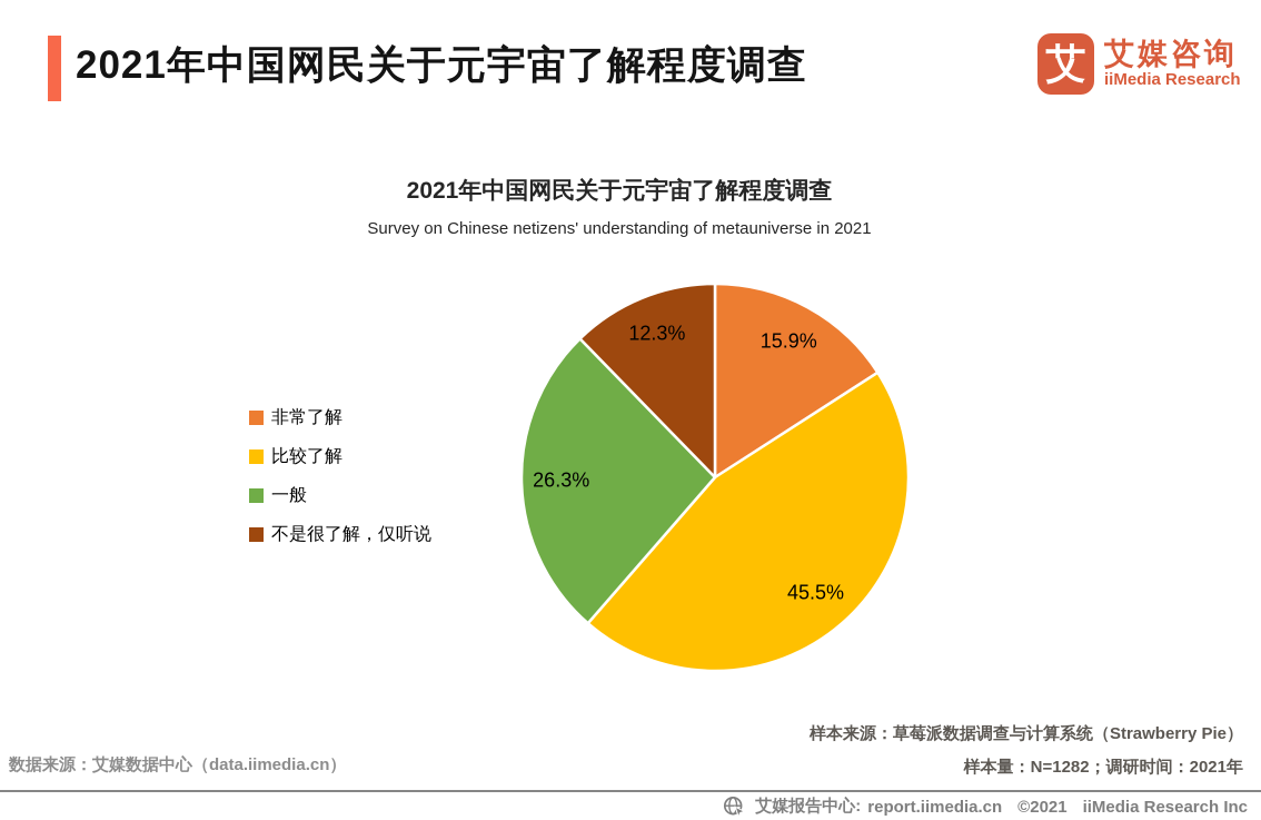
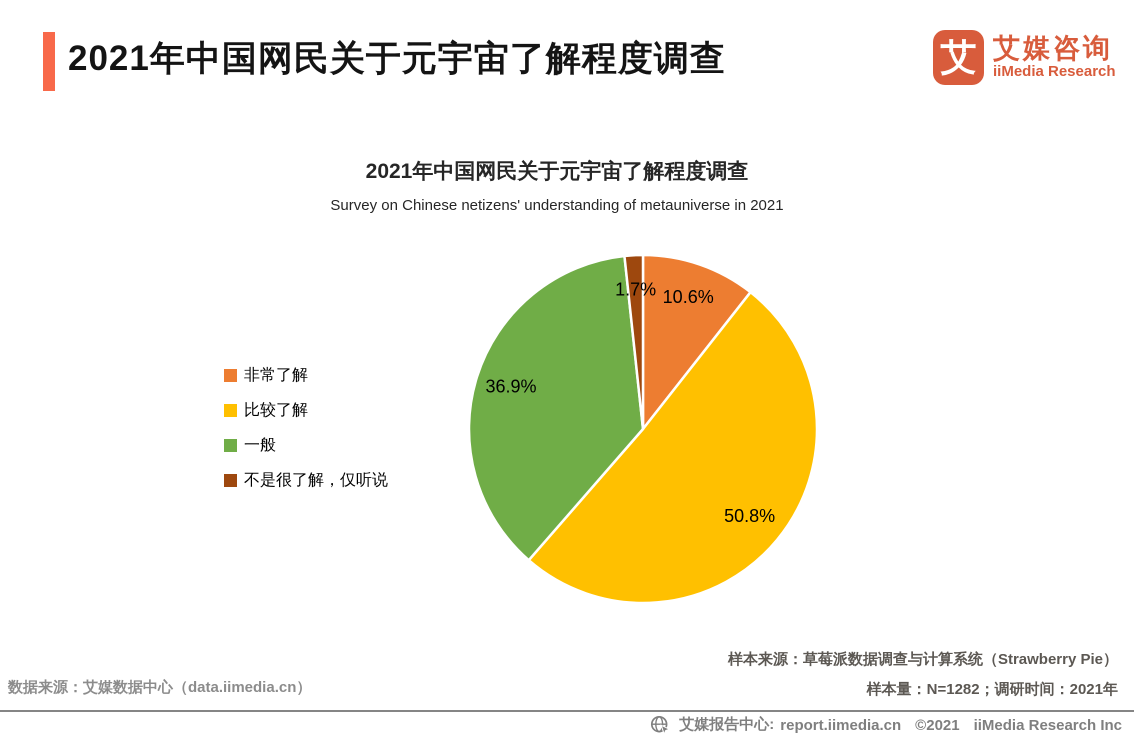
非常了解: 15.9% -> 10.6%
比较了解: 45.5% -> 50.8%
一般: 26.3% -> 36.9%
不是很了解，仅听说: 12.3% -> 1.7%
